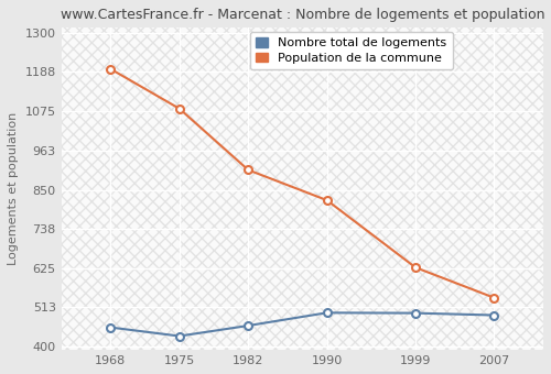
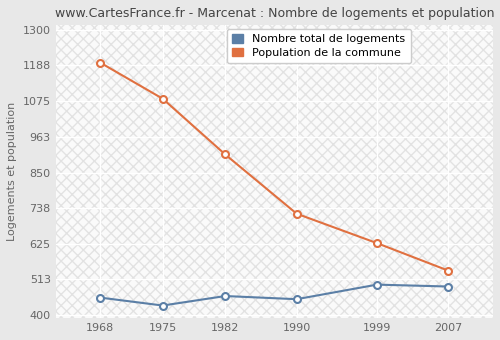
Nombre total de logements/1990: 497 -> 450
Population de la commune/1990: 820 -> 720
